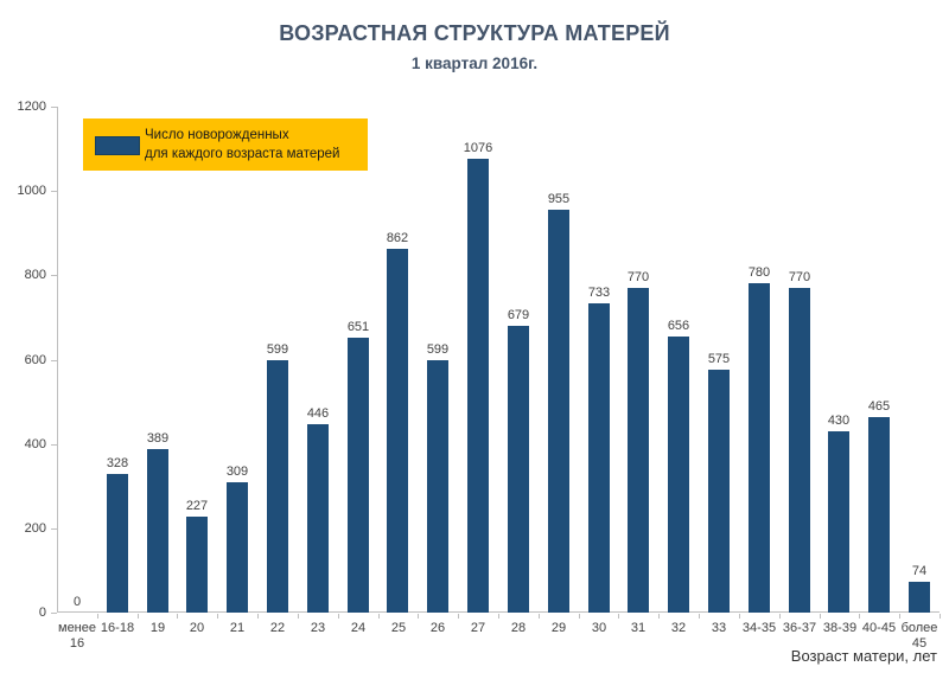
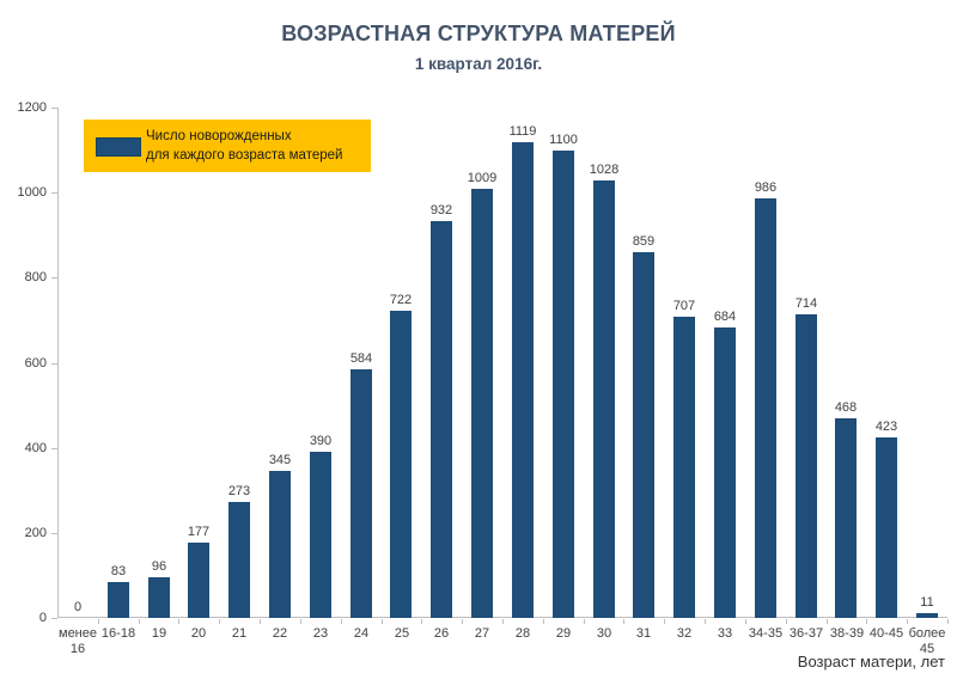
16-18: 328 -> 83
19: 389 -> 96
20: 227 -> 177
21: 309 -> 273
22: 599 -> 345
23: 446 -> 390
24: 651 -> 584
25: 862 -> 722
26: 599 -> 932
27: 1076 -> 1009
28: 679 -> 1119
29: 955 -> 1100
30: 733 -> 1028
31: 770 -> 859
32: 656 -> 707
33: 575 -> 684
34-35: 780 -> 986
36-37: 770 -> 714
38-39: 430 -> 468
40-45: 465 -> 423
более 45: 74 -> 11
